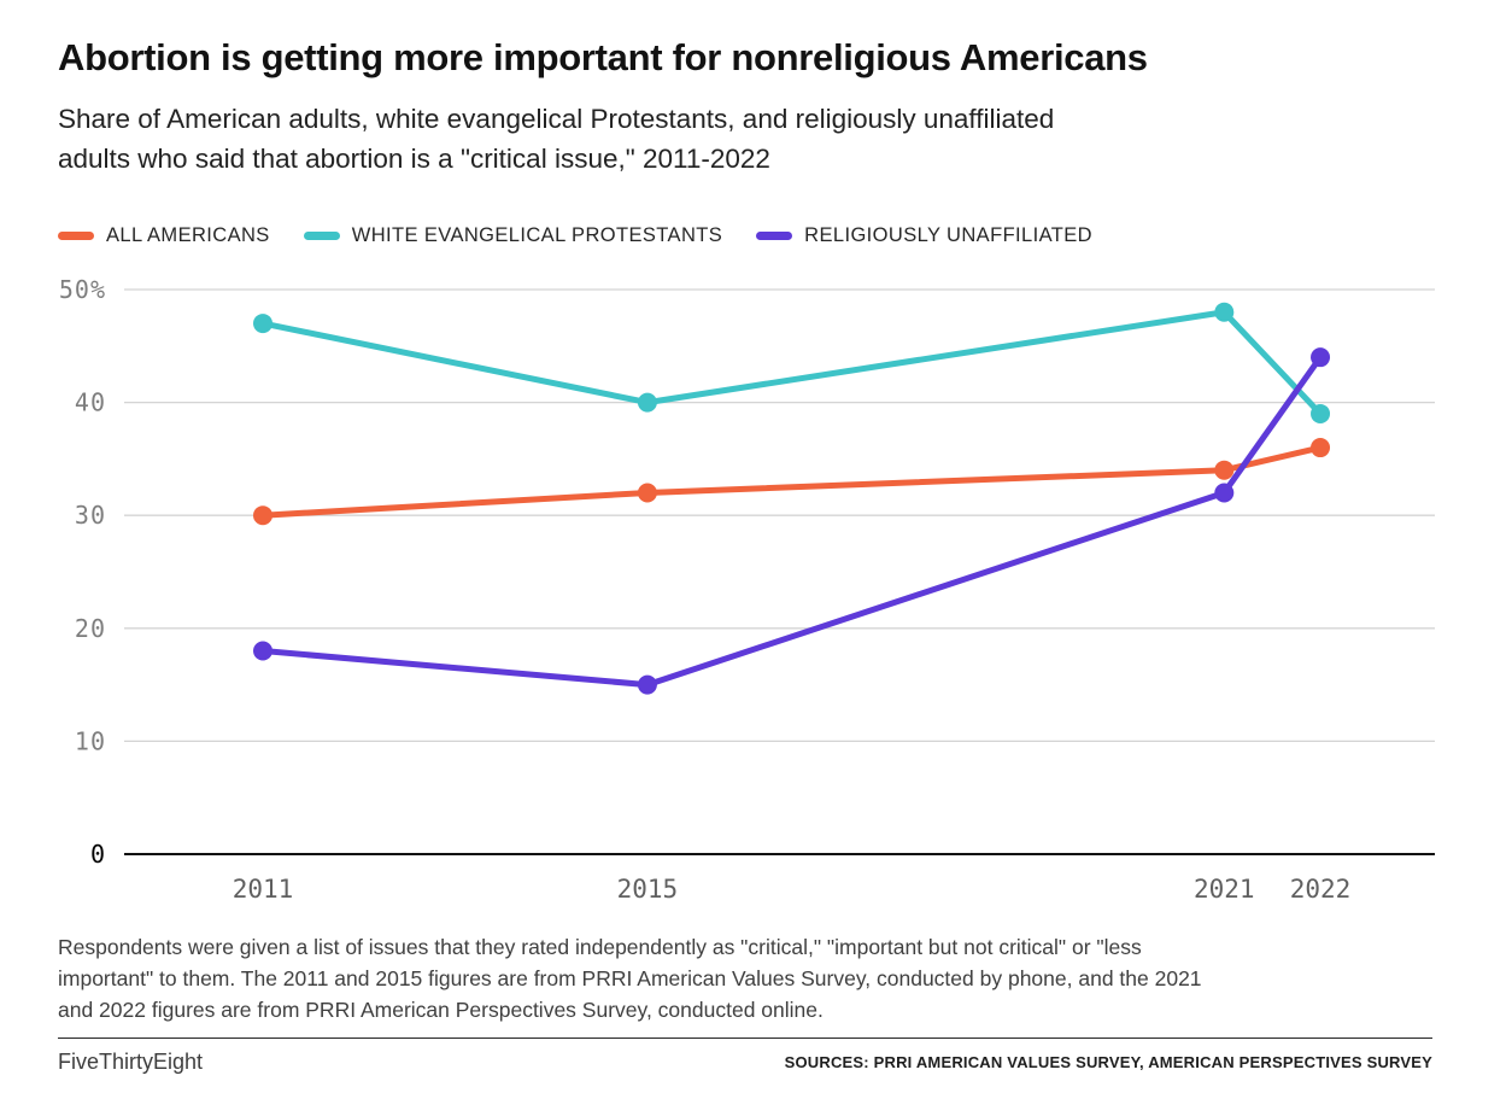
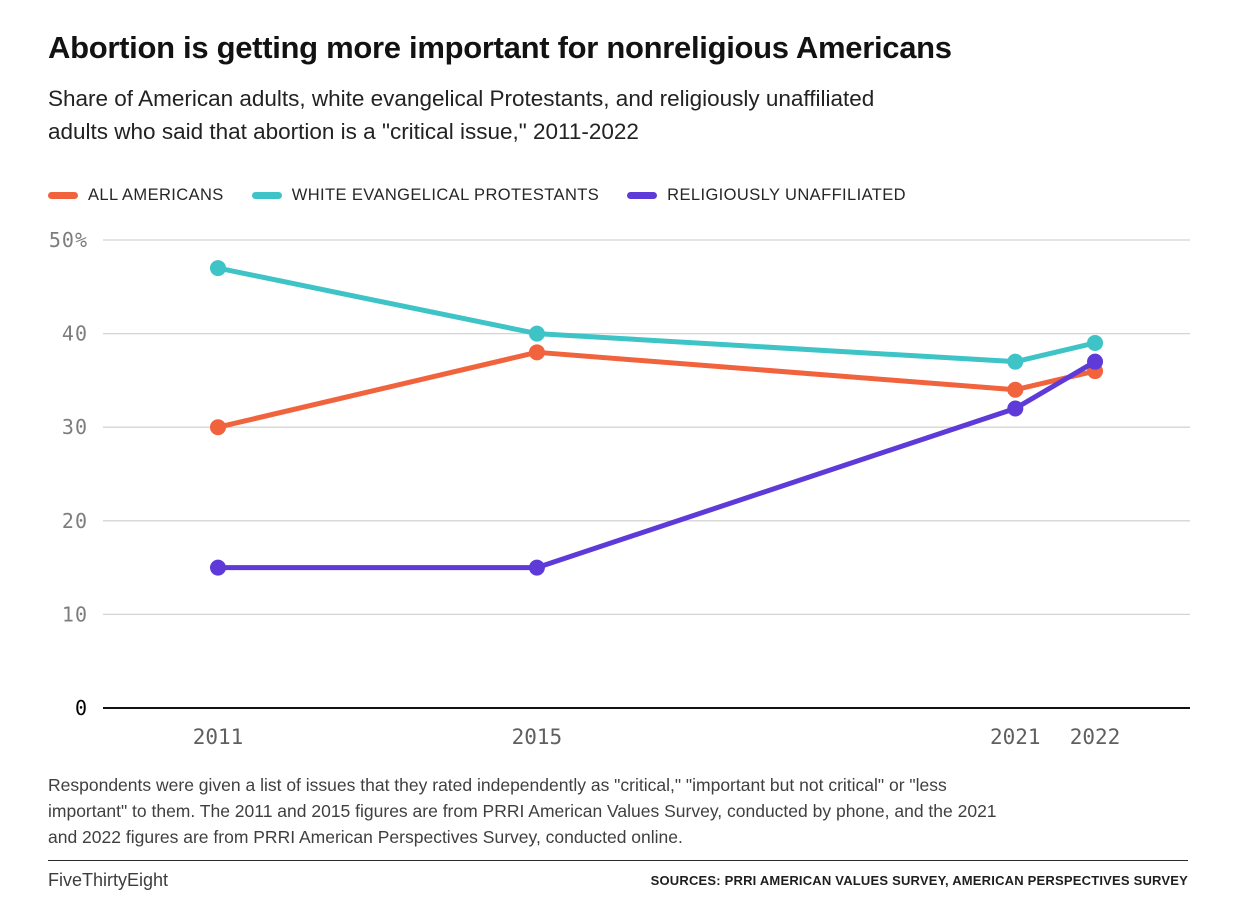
RELIGIOUSLY UNAFFILIATED/2011: 18% -> 15%
ALL AMERICANS/2015: 32% -> 38%
WHITE EVANGELICAL PROTESTANTS/2021: 48% -> 37%
RELIGIOUSLY UNAFFILIATED/2022: 44% -> 37%
